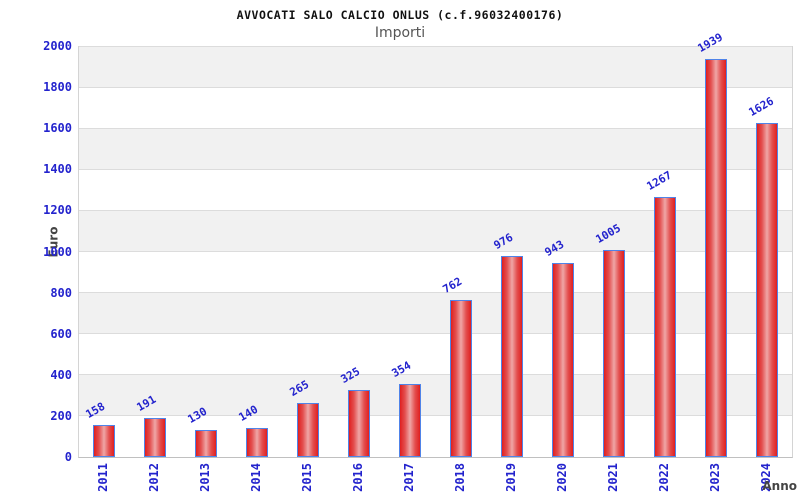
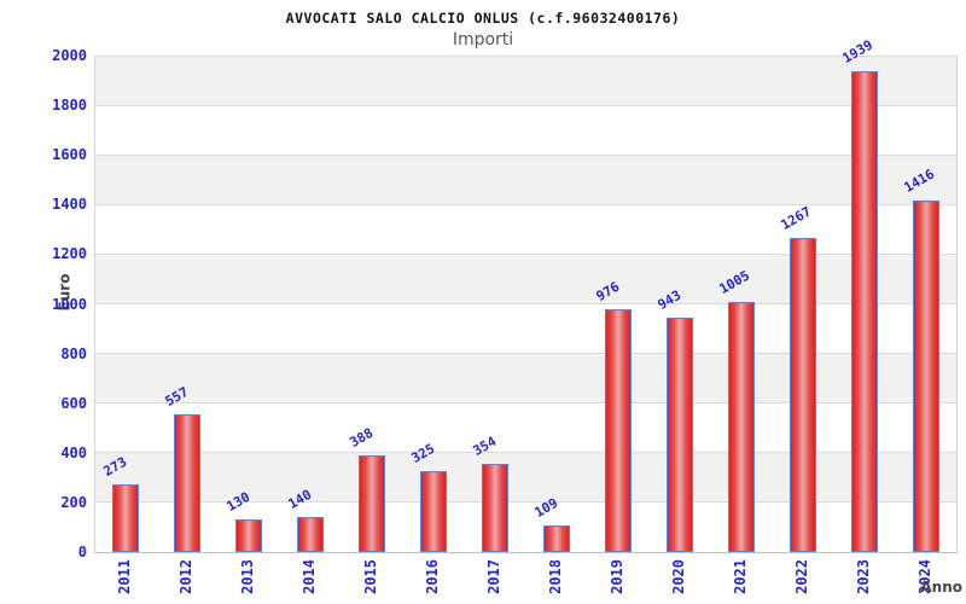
2011: 158 -> 273
2012: 191 -> 557
2015: 265 -> 388
2018: 762 -> 109
2024: 1626 -> 1416
